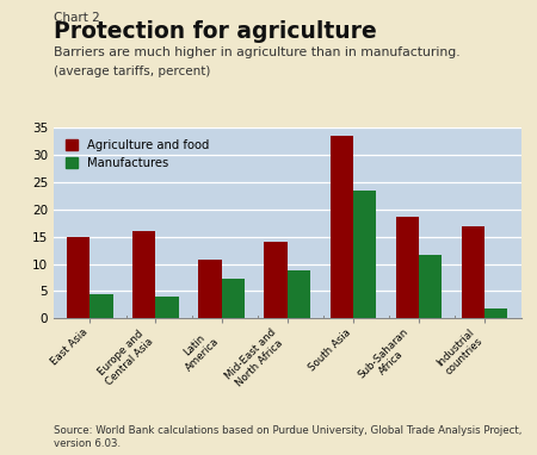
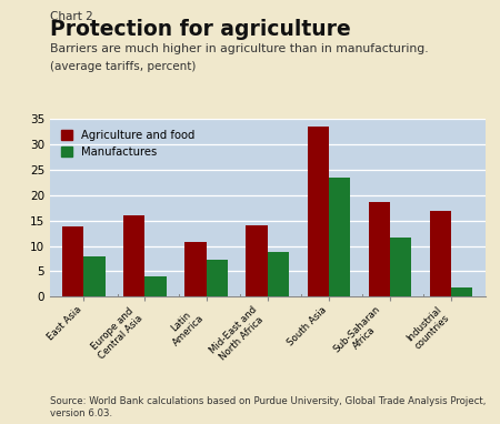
Agriculture and food/East Asia: 15.0 -> 13.8
Manufactures/East Asia: 4.5 -> 7.9
